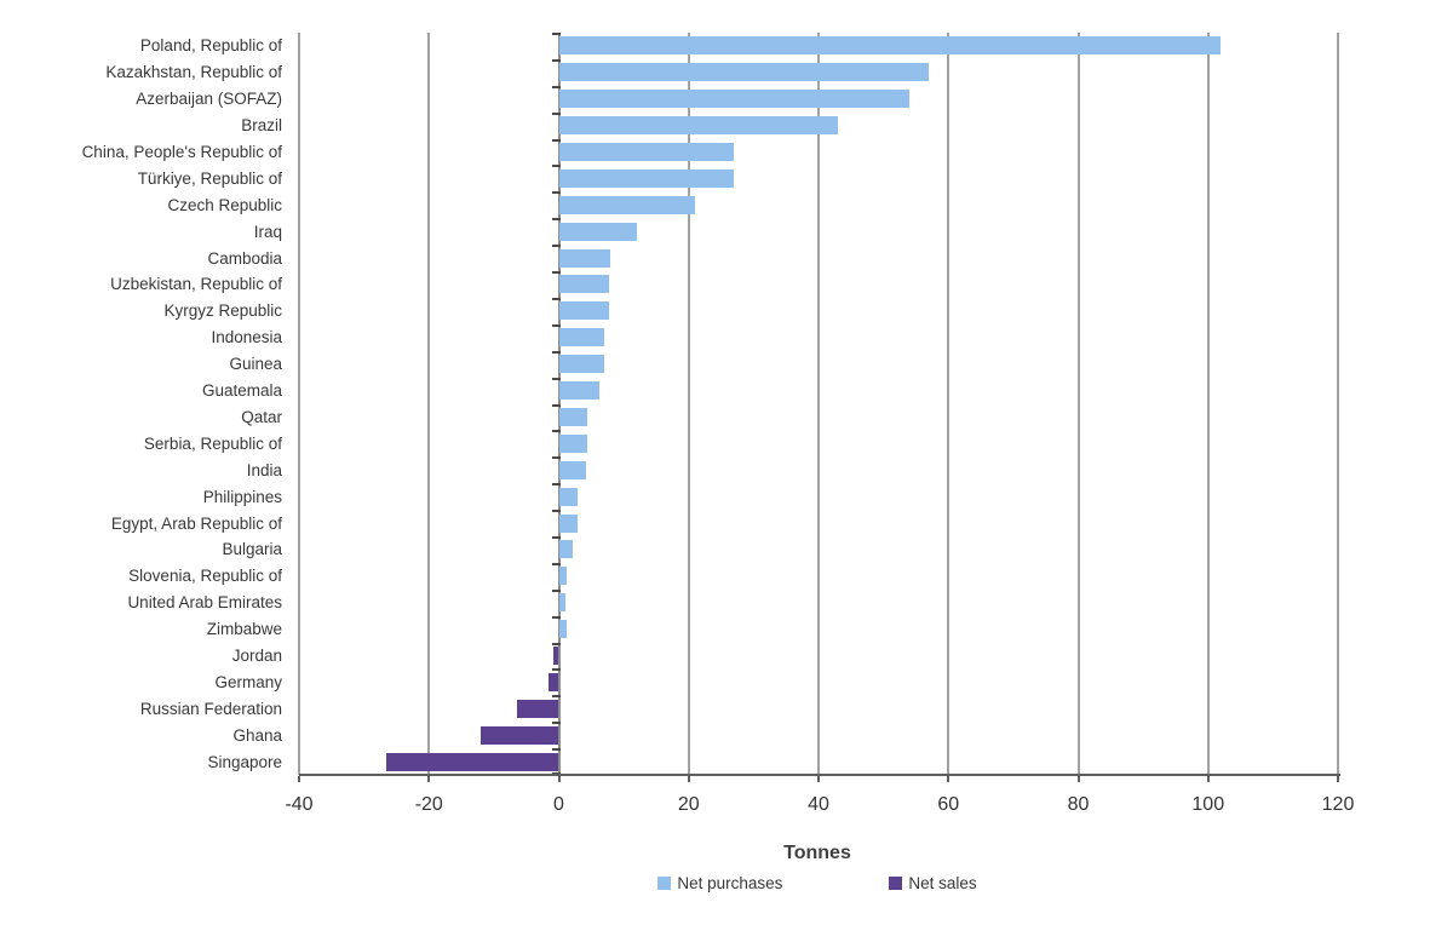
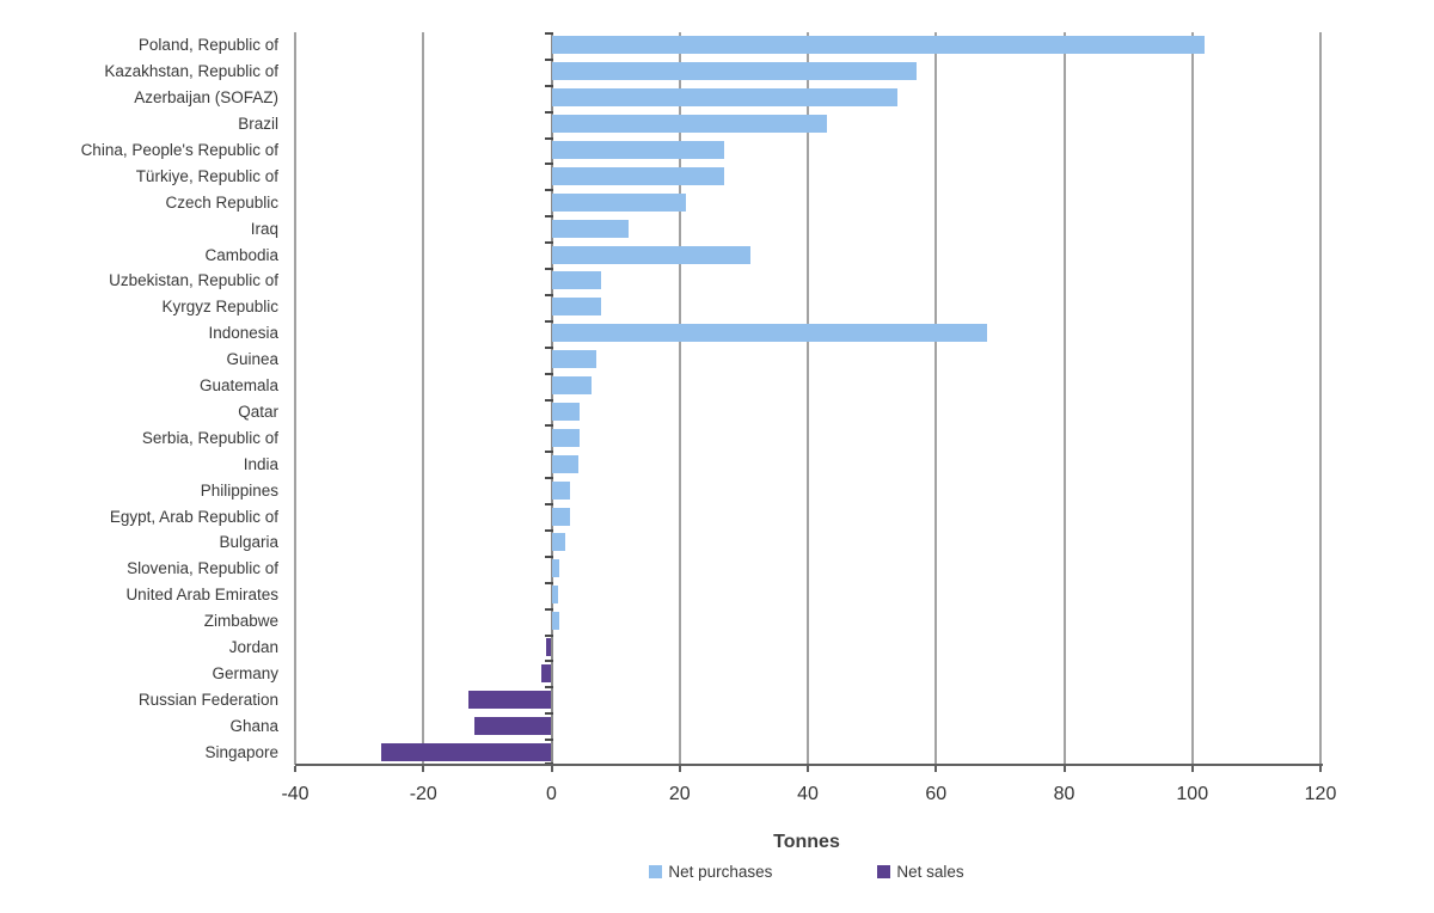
Cambodia: 8 -> 31
Indonesia: 7 -> 68
Russian Federation: -6 -> -13
